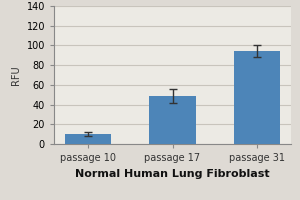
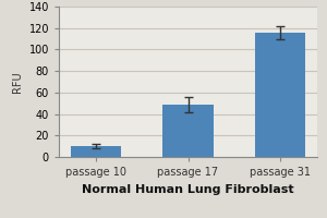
passage 31: 94 -> 116
